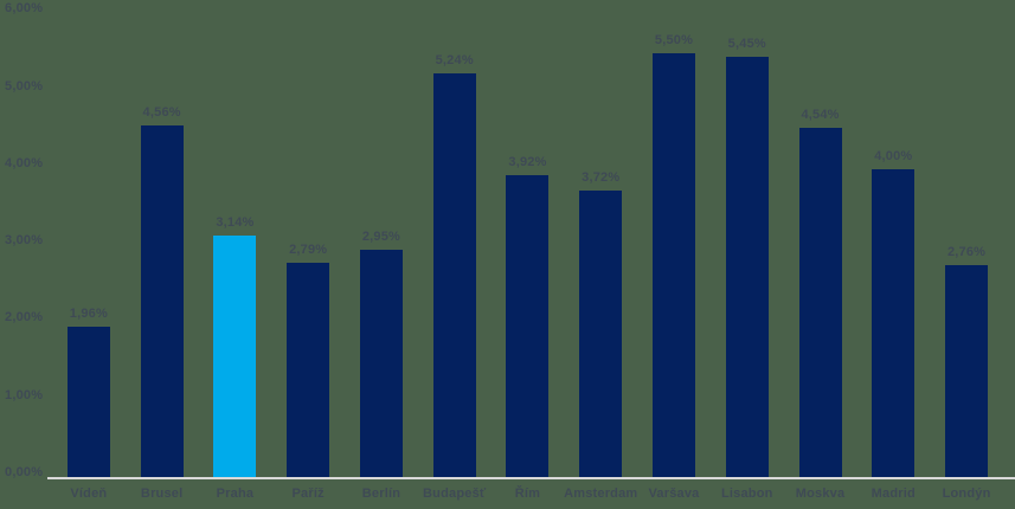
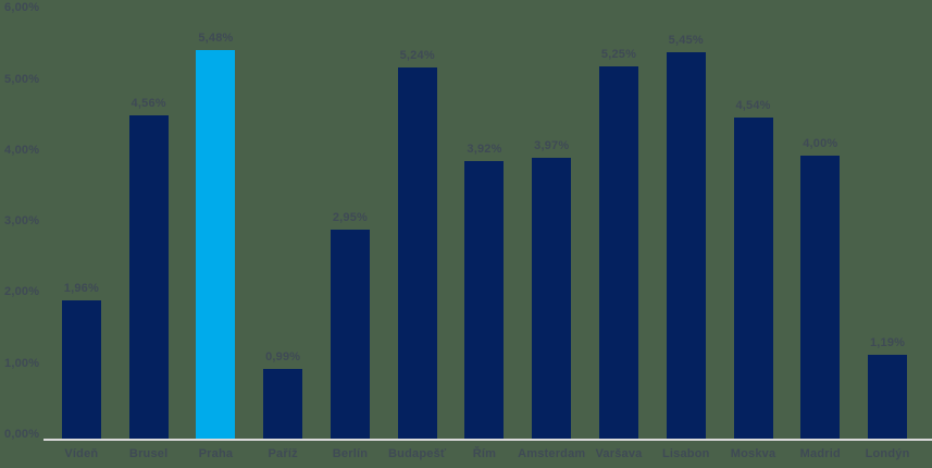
Praha: 3,14% -> 5,48%
Paříž: 2,79% -> 0,99%
Amsterdam: 3,72% -> 3,97%
Varšava: 5,50% -> 5,25%
Londýn: 2,76% -> 1,19%
